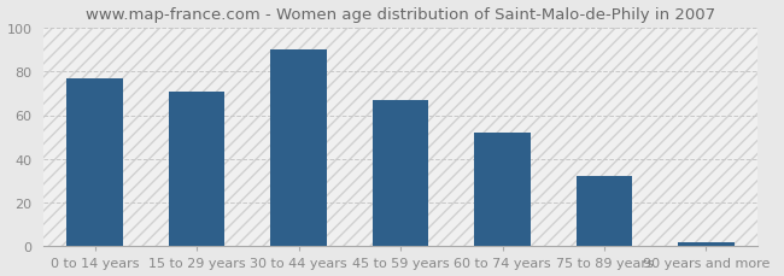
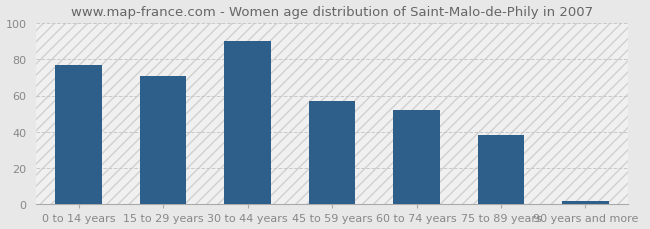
45 to 59 years: 67 -> 57
75 to 89 years: 32 -> 38
